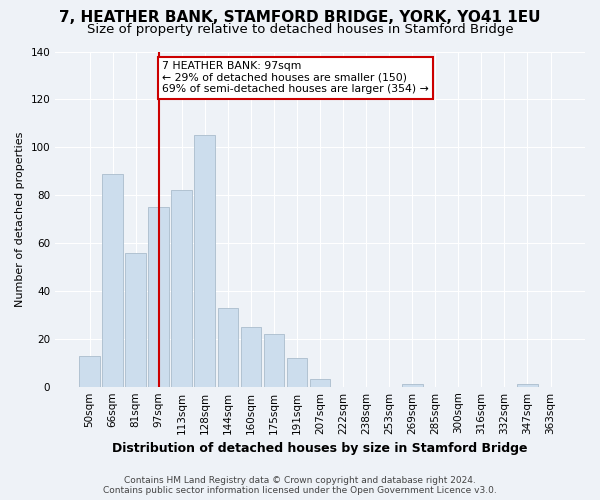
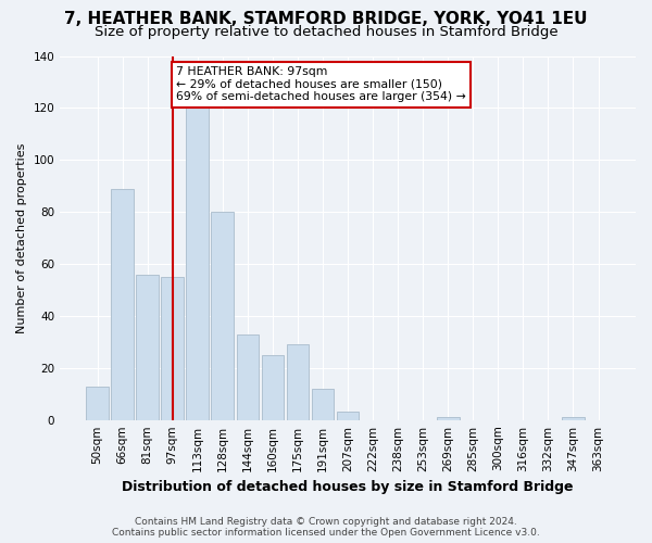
97sqm: 75 -> 55
113sqm: 82 -> 121
128sqm: 105 -> 80
175sqm: 22 -> 29
